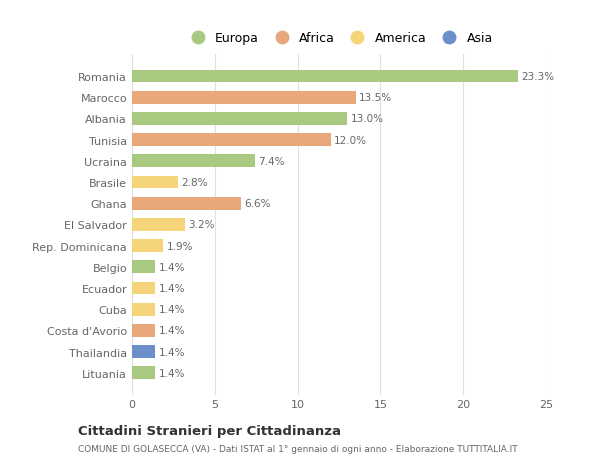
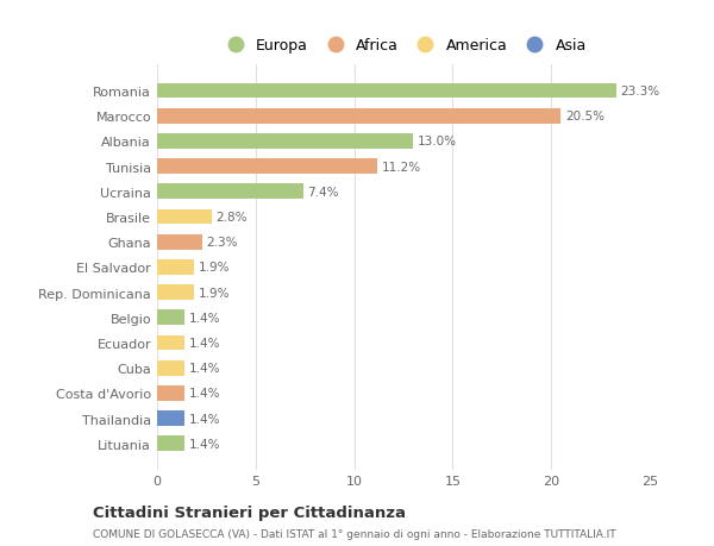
Marocco: 13.5% -> 20.5%
Tunisia: 12.0% -> 11.2%
Ghana: 6.6% -> 2.3%
El Salvador: 3.2% -> 1.9%
